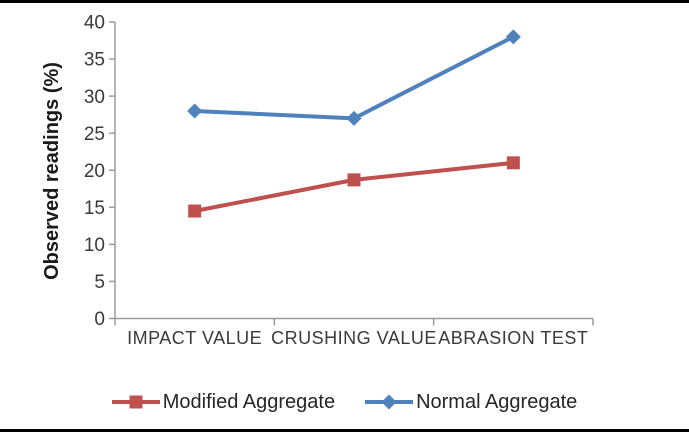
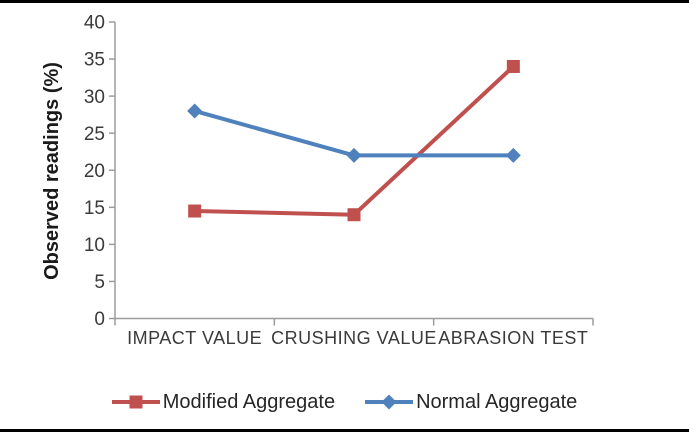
Modified Aggregate/CRUSHING VALUE: 19 -> 14
Normal Aggregate/CRUSHING VALUE: 27 -> 22
Modified Aggregate/ABRASION TEST: 21 -> 34
Normal Aggregate/ABRASION TEST: 38 -> 22
